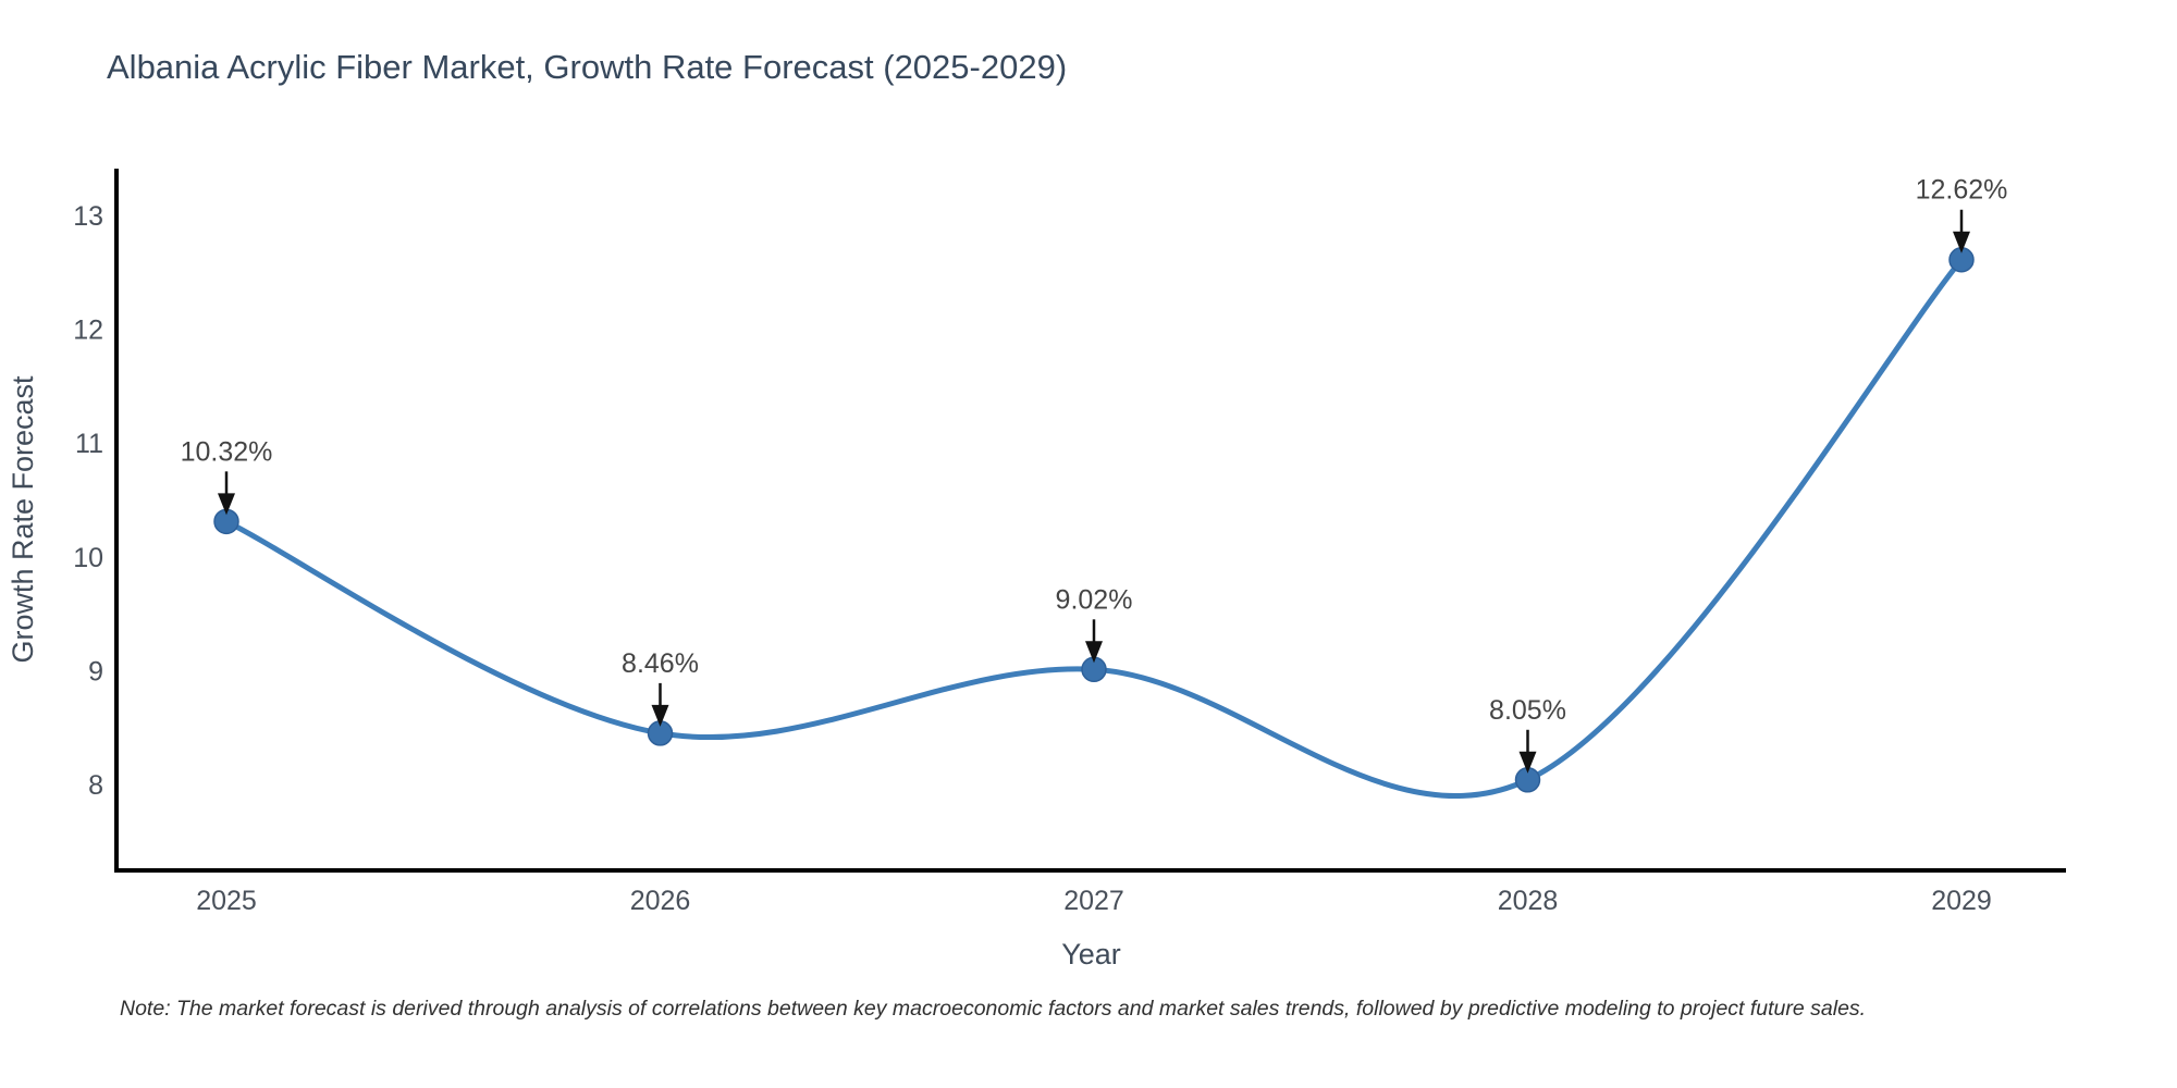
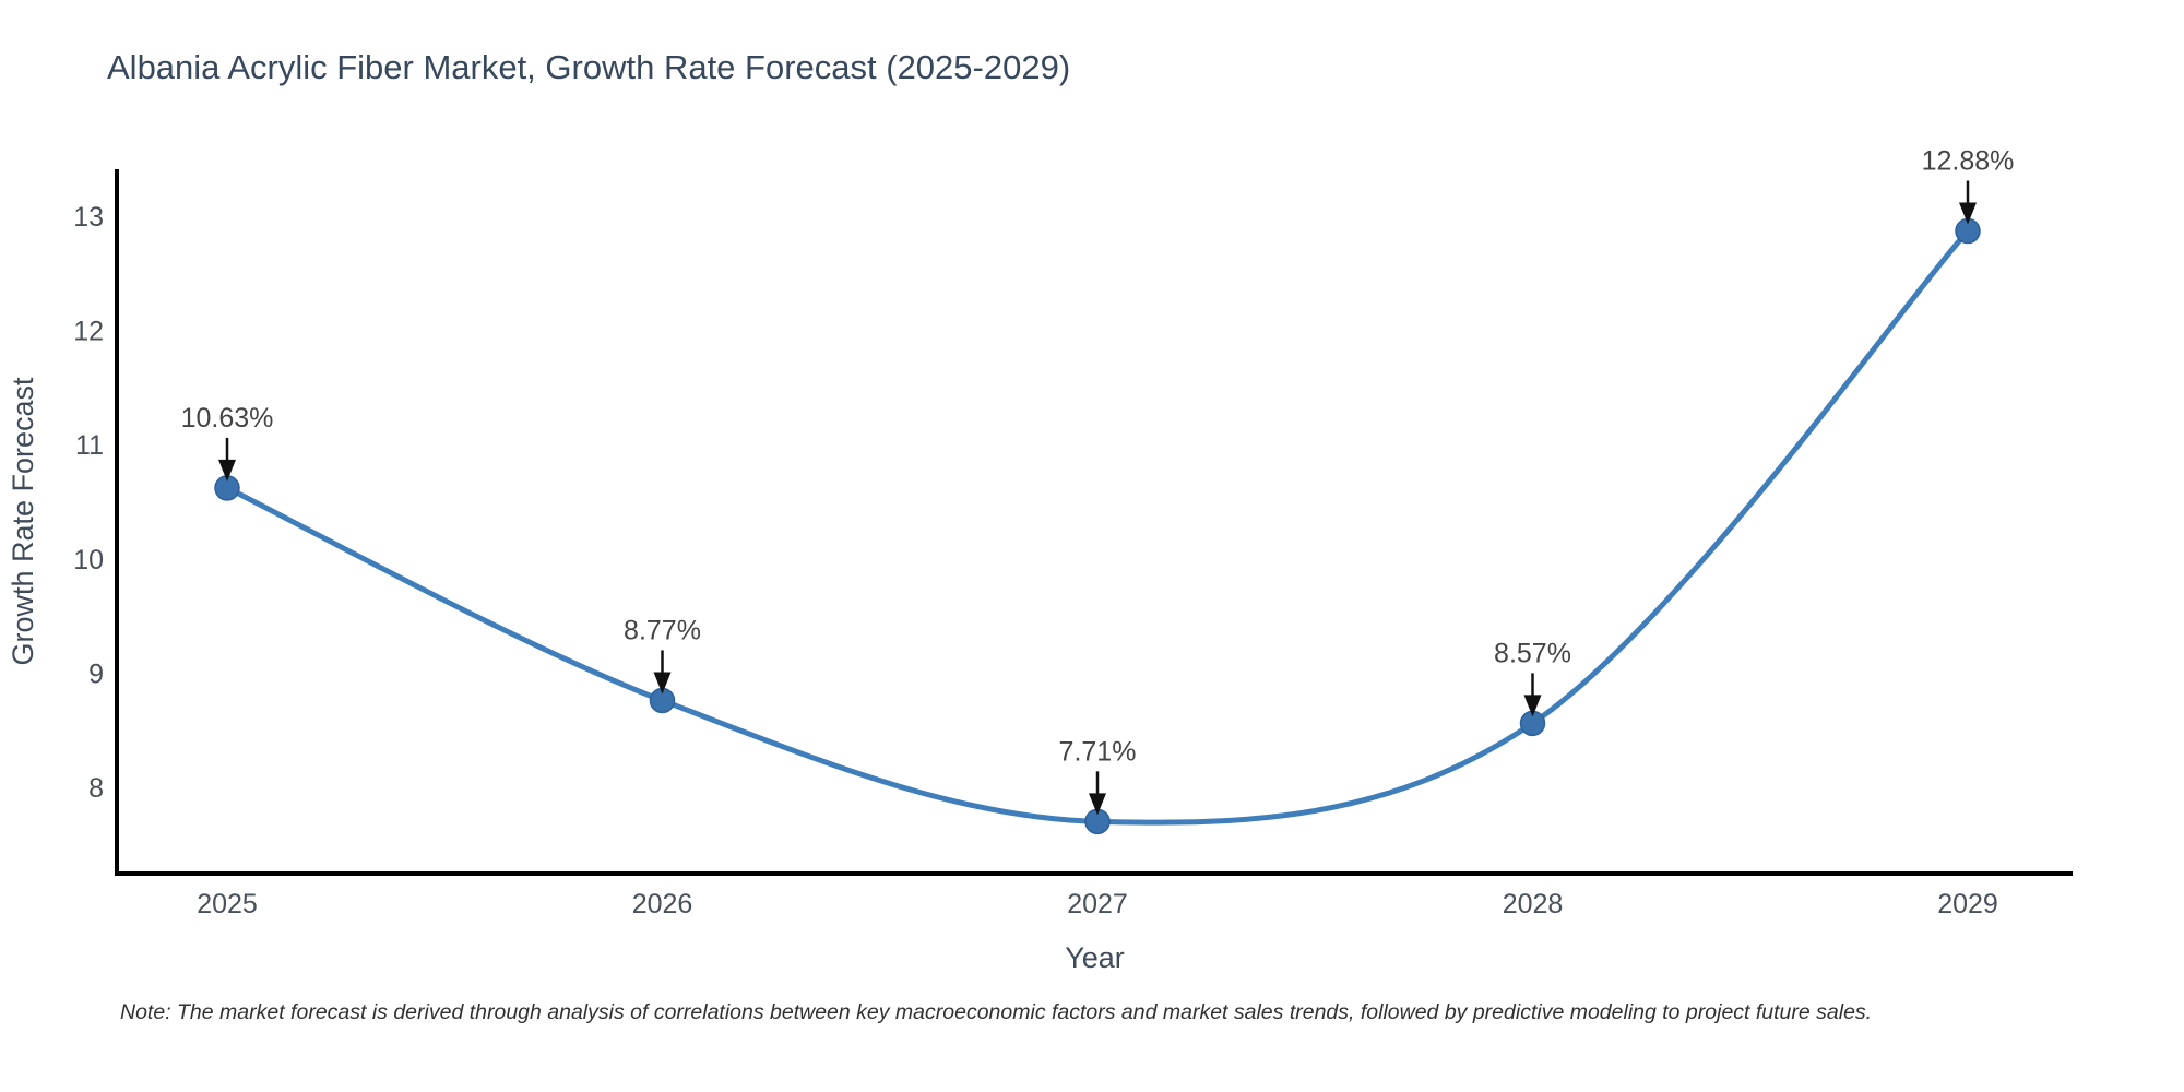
2025: 10.32% -> 10.63%
2026: 8.46% -> 8.77%
2027: 9.02% -> 7.71%
2028: 8.05% -> 8.57%
2029: 12.62% -> 12.88%
